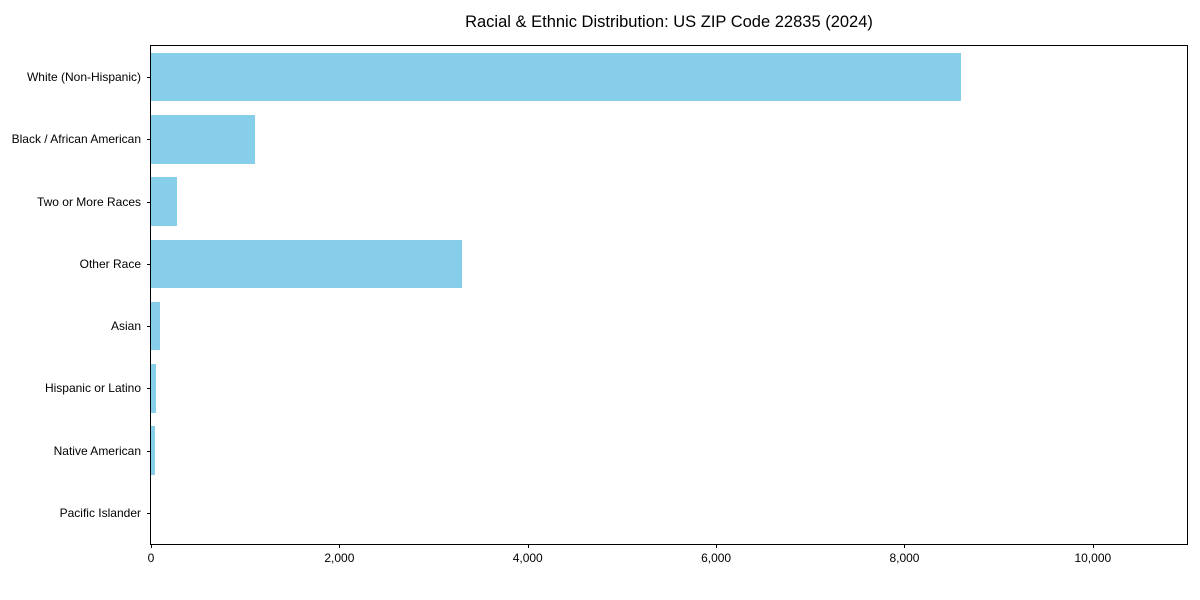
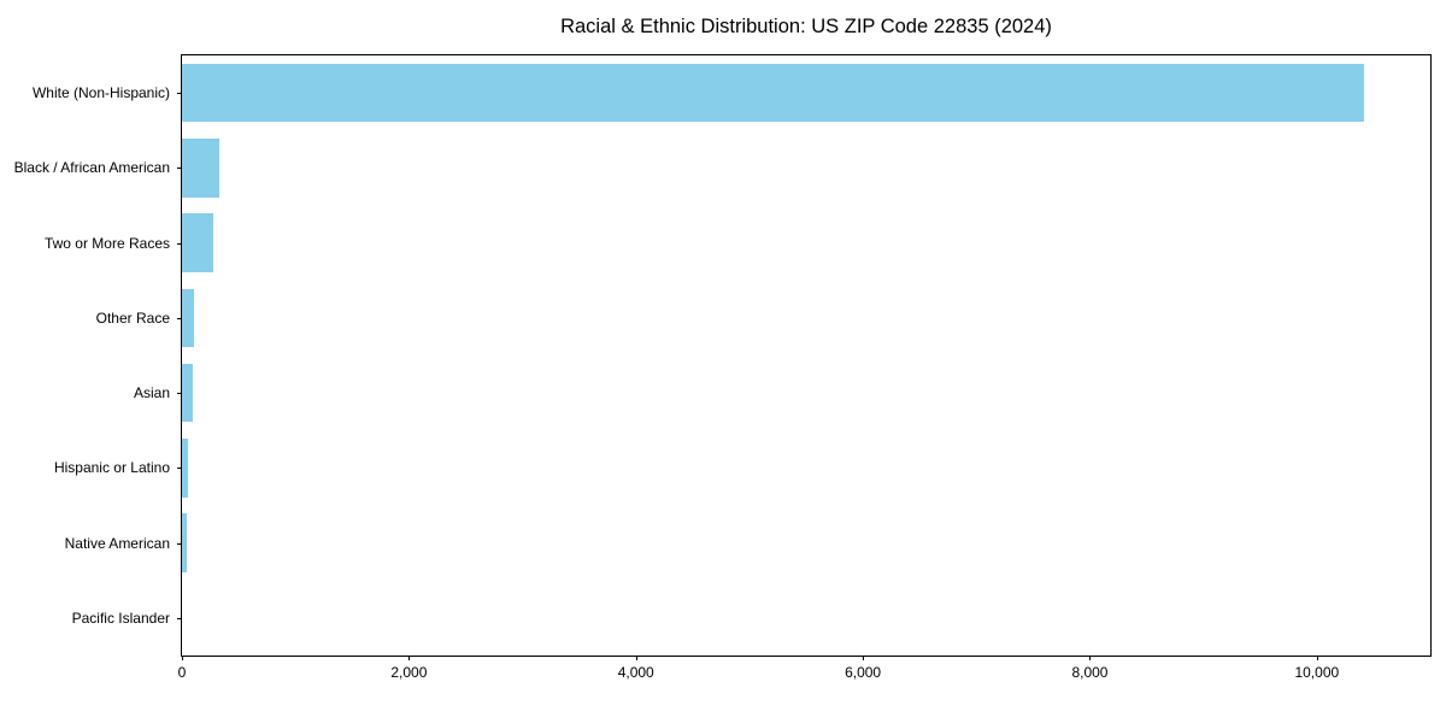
White (Non-Hispanic): 8600 -> 10400
Black / African American: 1100 -> 300
Other Race: 3300 -> 100
